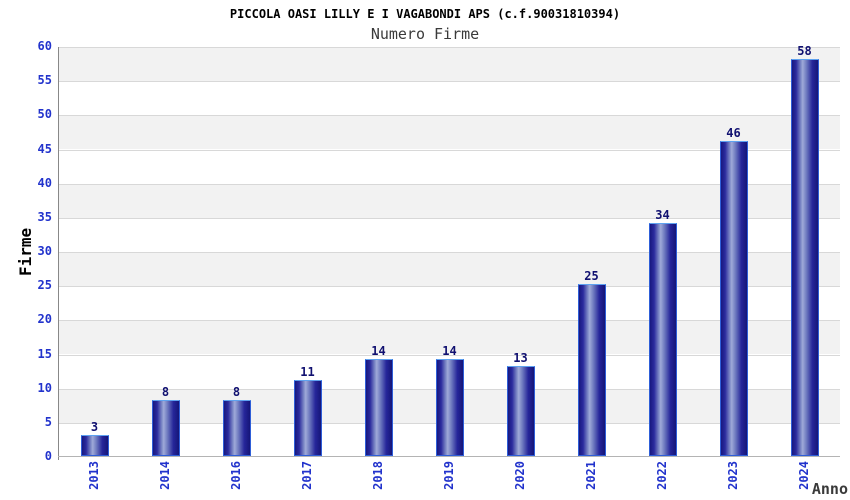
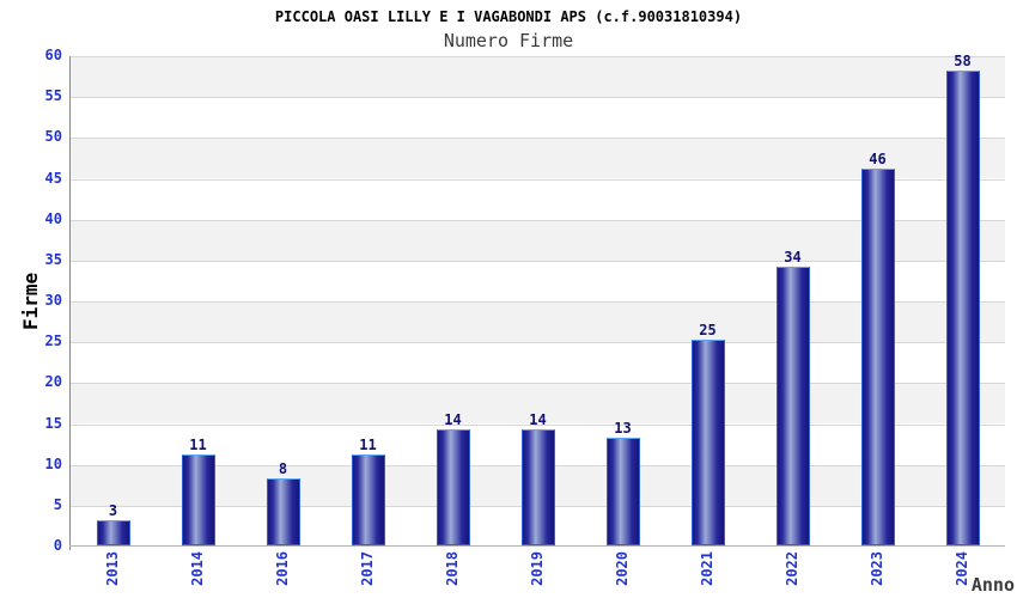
2014: 8 -> 11
